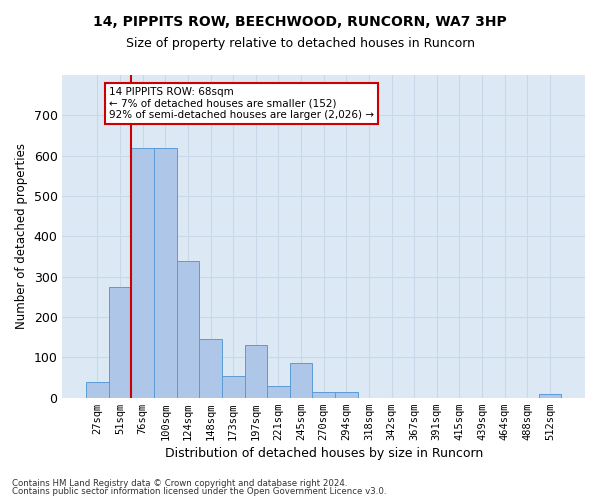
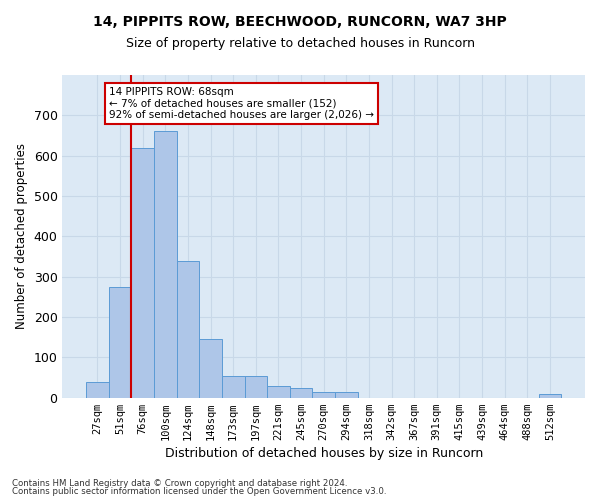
100sqm: 620 -> 660
197sqm: 130 -> 55
245sqm: 85 -> 25
